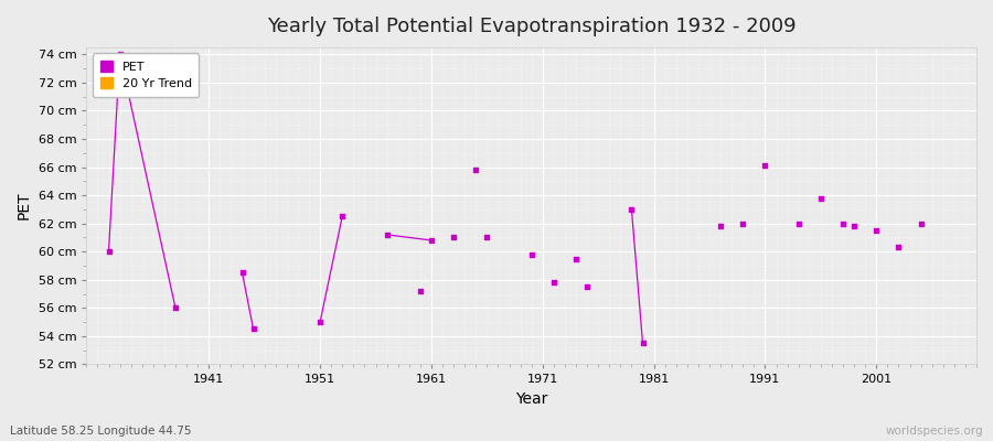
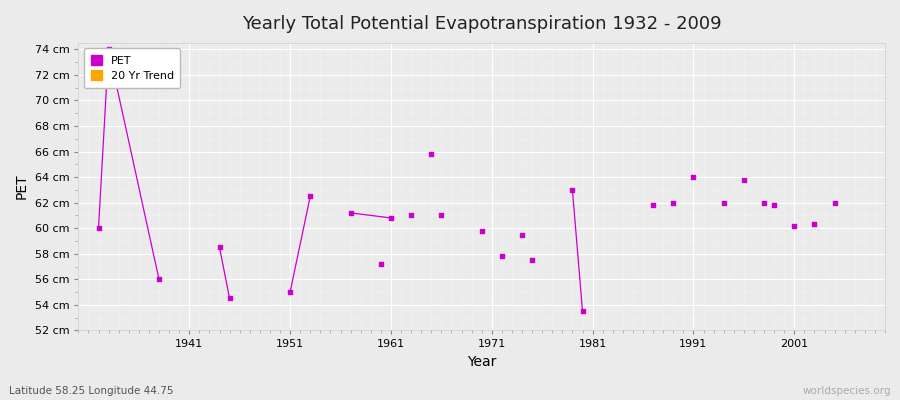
1991: 66.1 cm -> 64.0 cm
2001: 61.5 cm -> 60.2 cm
